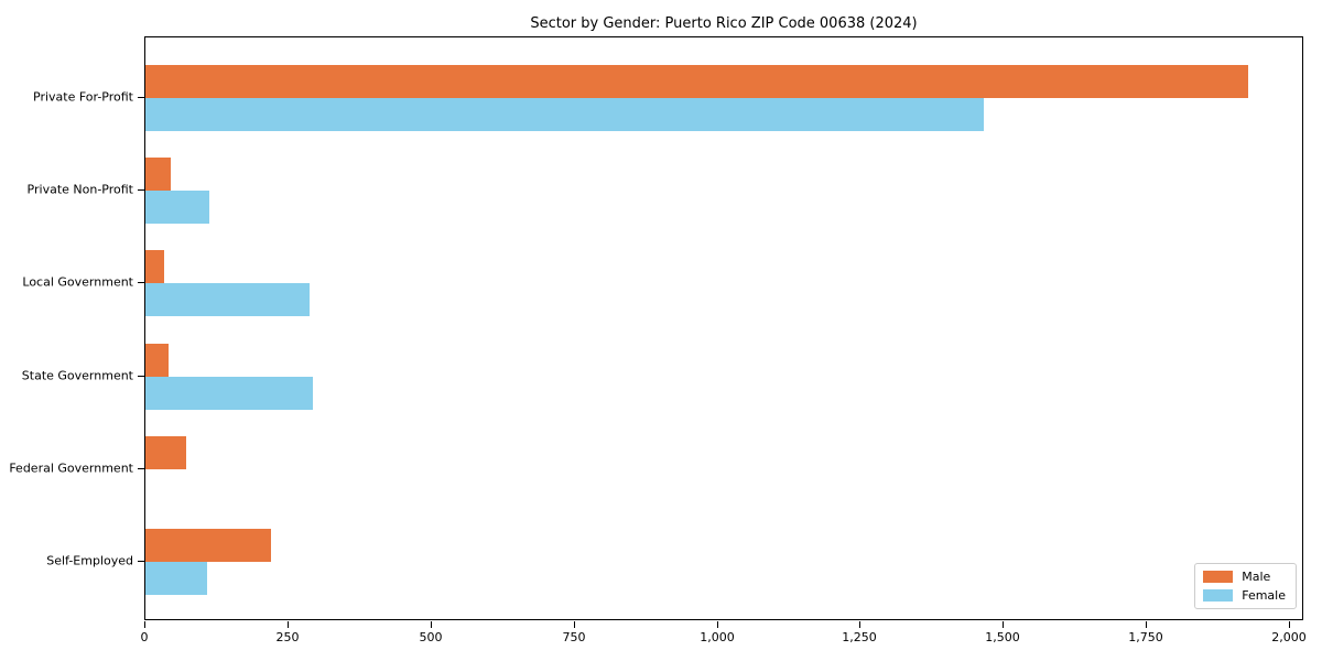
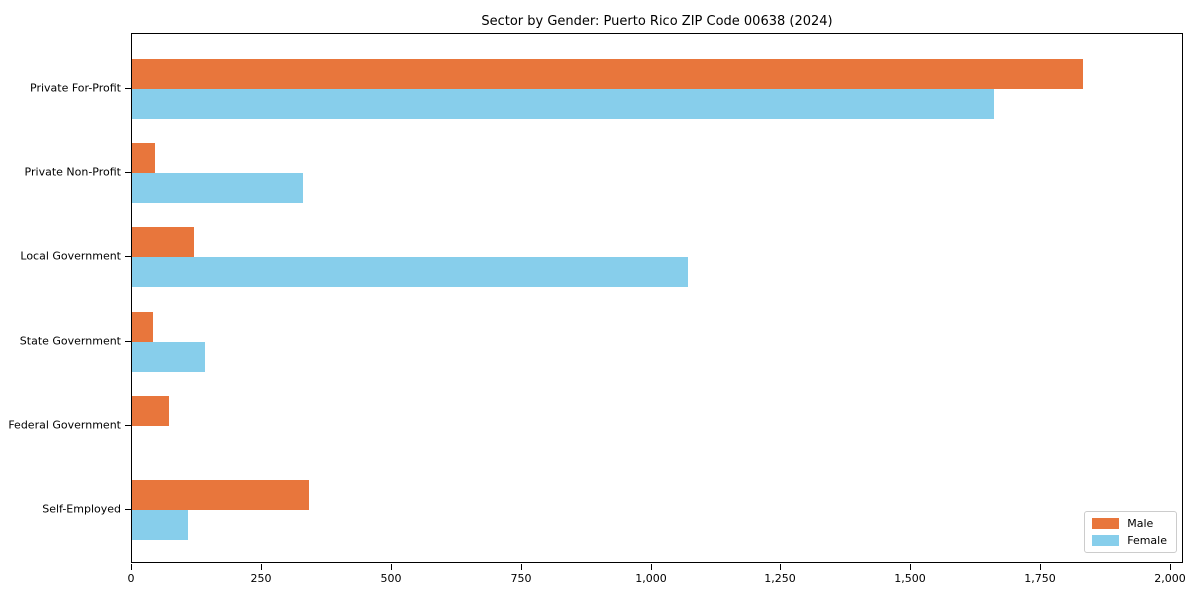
Male/Private For-Profit: 1930 -> 1830
Female/Private For-Profit: 1460 -> 1660
Female/Private Non-Profit: 110 -> 330
Male/Local Government: 30 -> 120
Female/Local Government: 290 -> 1070
Female/State Government: 290 -> 140
Male/Self-Employed: 220 -> 340
